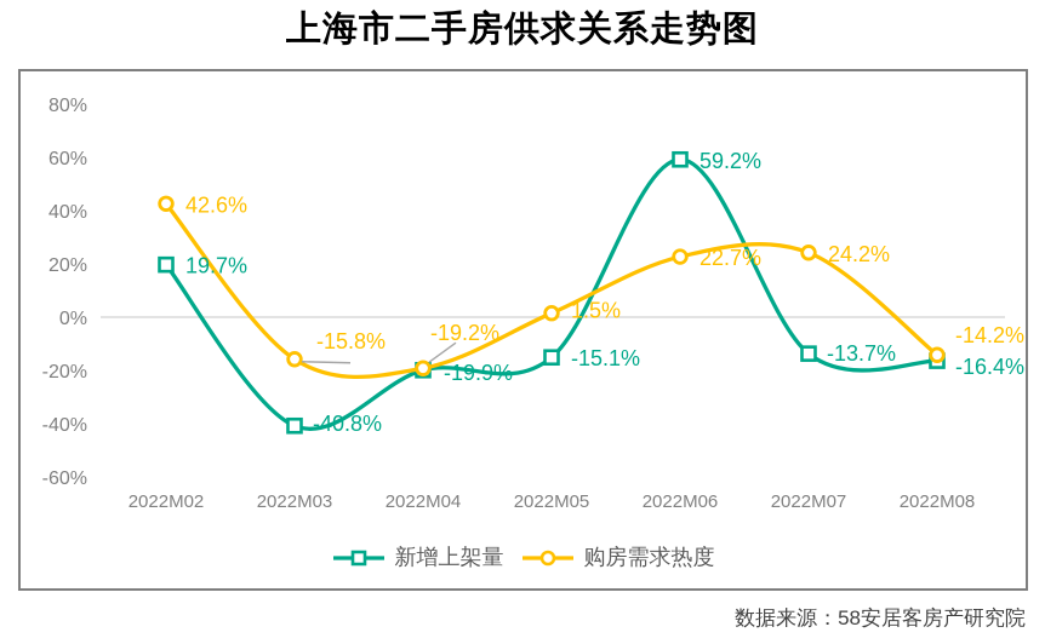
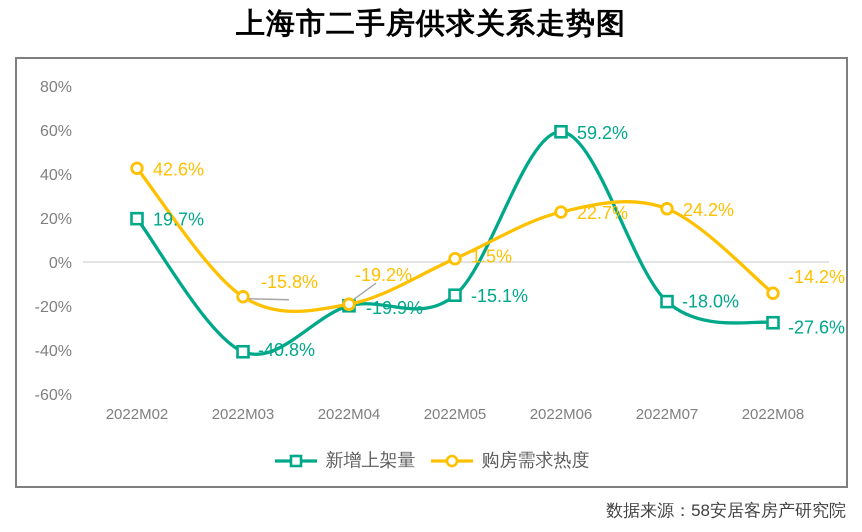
新增上架量/2022M07: -13.7% -> -18.0%
新增上架量/2022M08: -16.4% -> -27.6%
